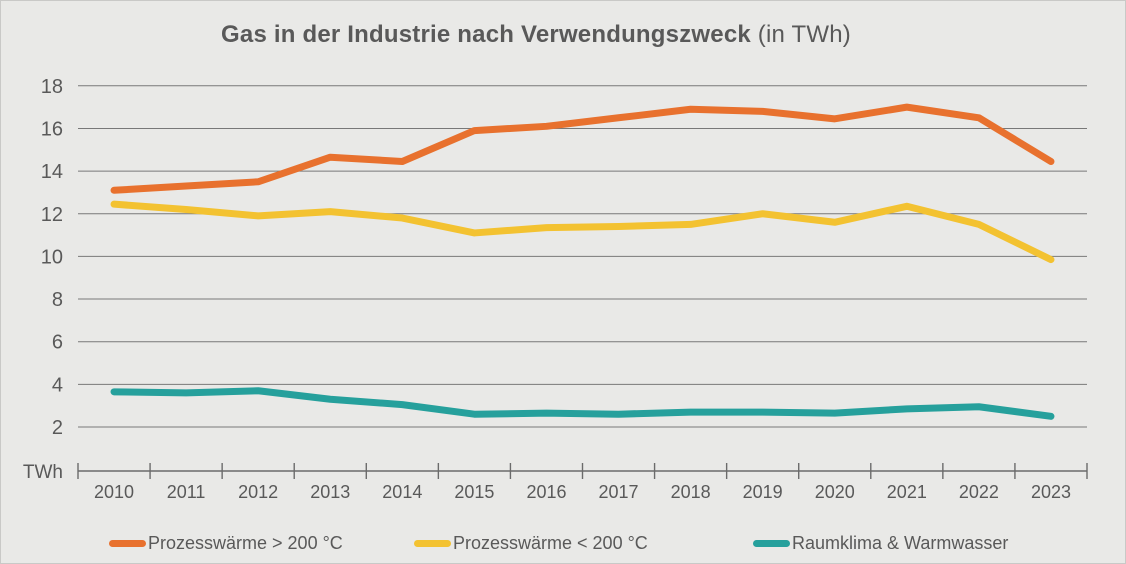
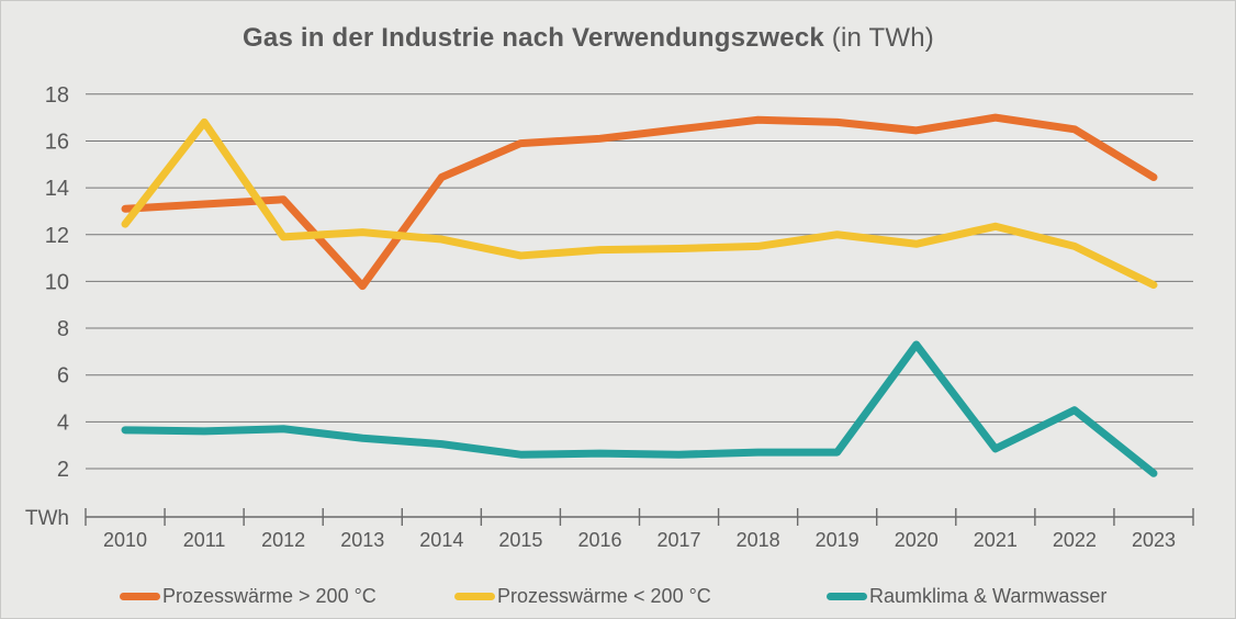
Prozesswärme < 200 °C/2011: 12.2 -> 16.8
Prozesswärme > 200 °C/2013: 14.7 -> 9.8
Raumklima & Warmwasser/2020: 2.6 -> 7.3
Raumklima & Warmwasser/2022: 3.0 -> 4.5
Raumklima & Warmwasser/2023: 2.5 -> 1.8
